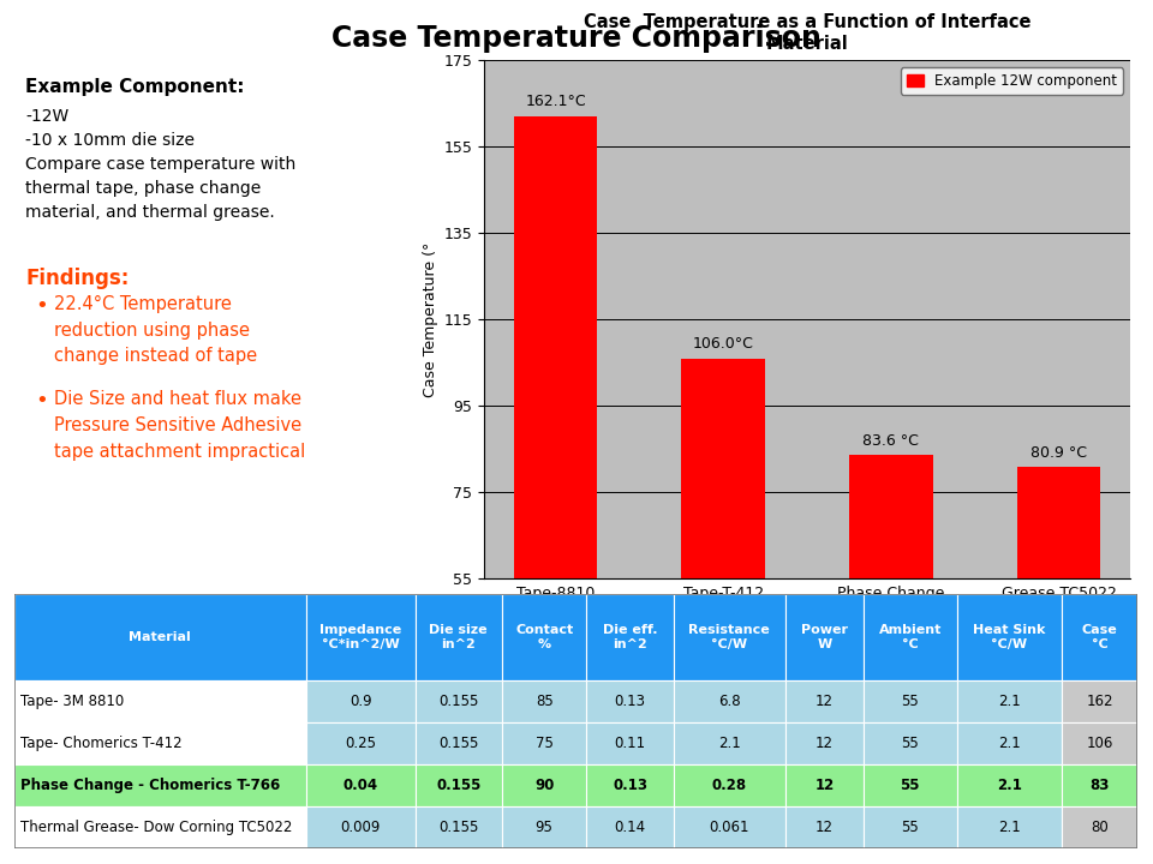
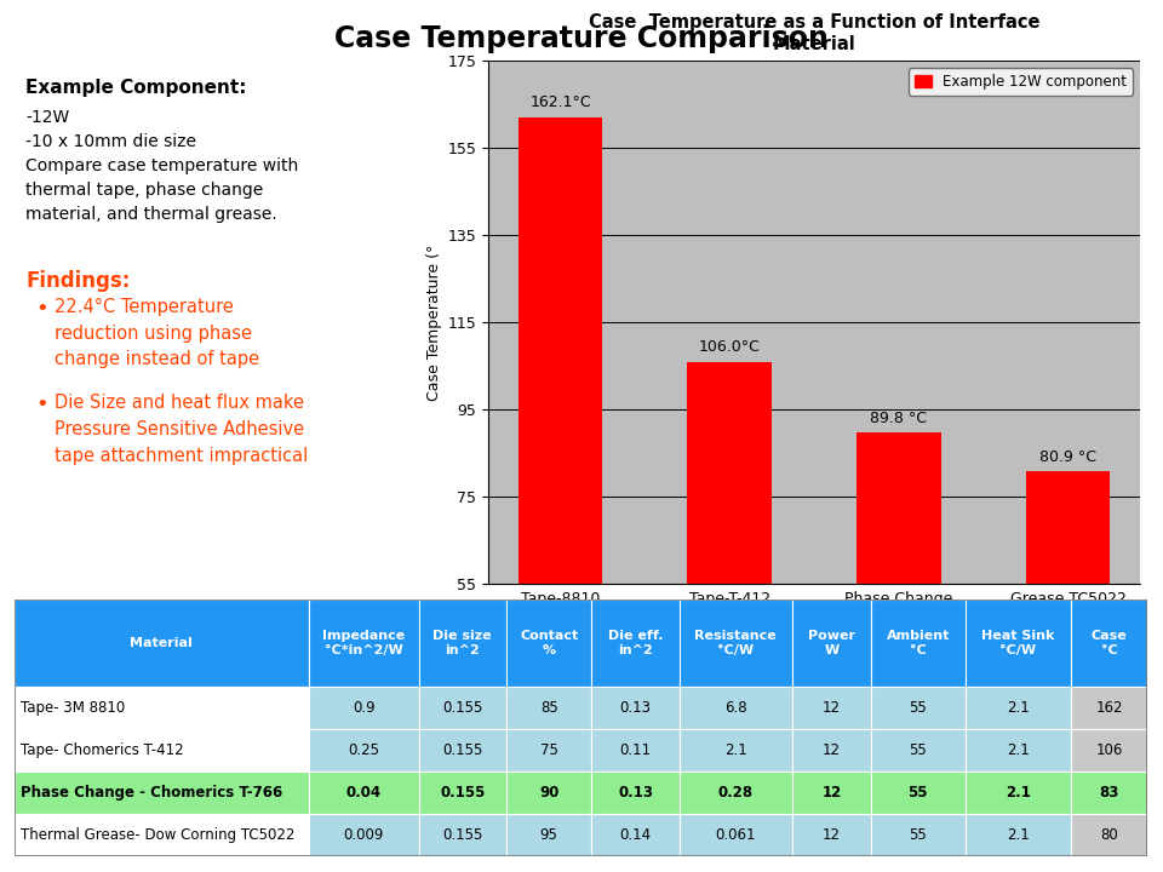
Phase Change T-766: 83.6 -> 89.8
